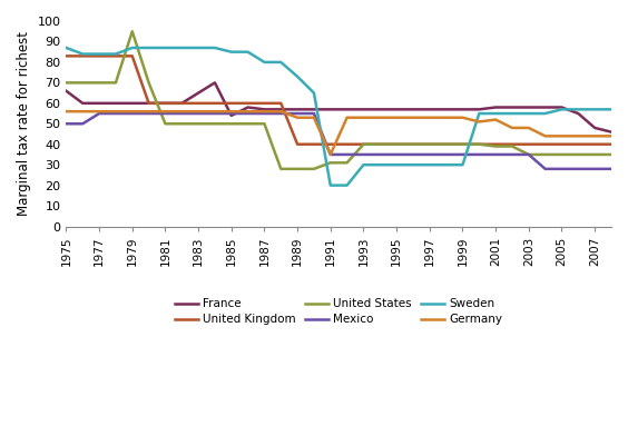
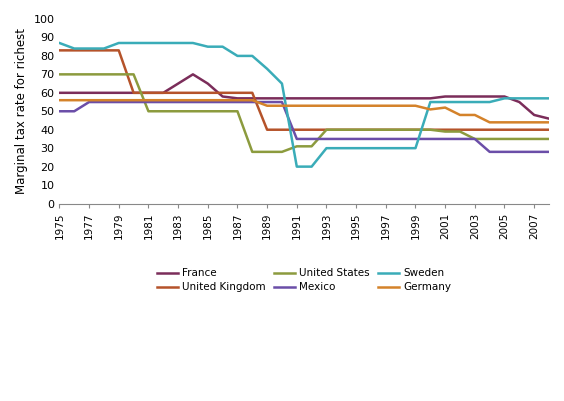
France/1975: 66 -> 60
United States/1979: 95 -> 70
France/1985: 54 -> 65
Germany/1991: 35 -> 53
